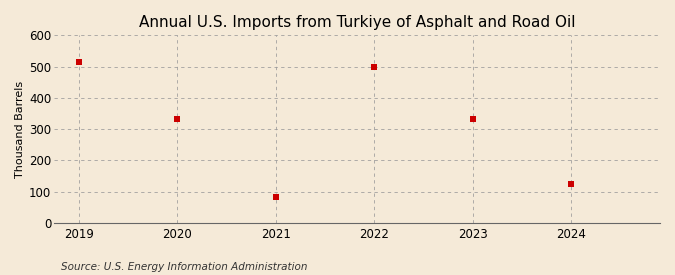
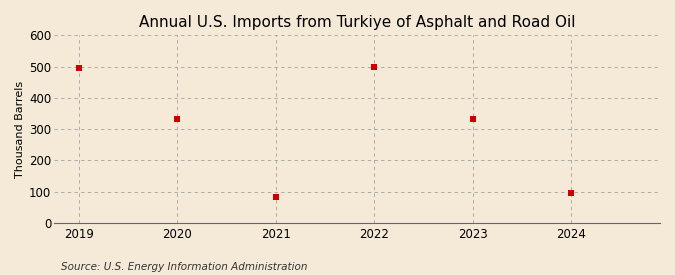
2019: 515 -> 495
2024: 125 -> 95
